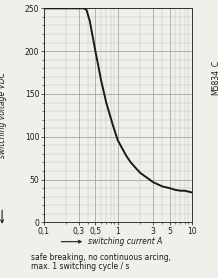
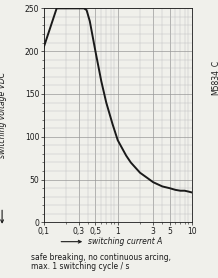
0,1: 250 -> 204
